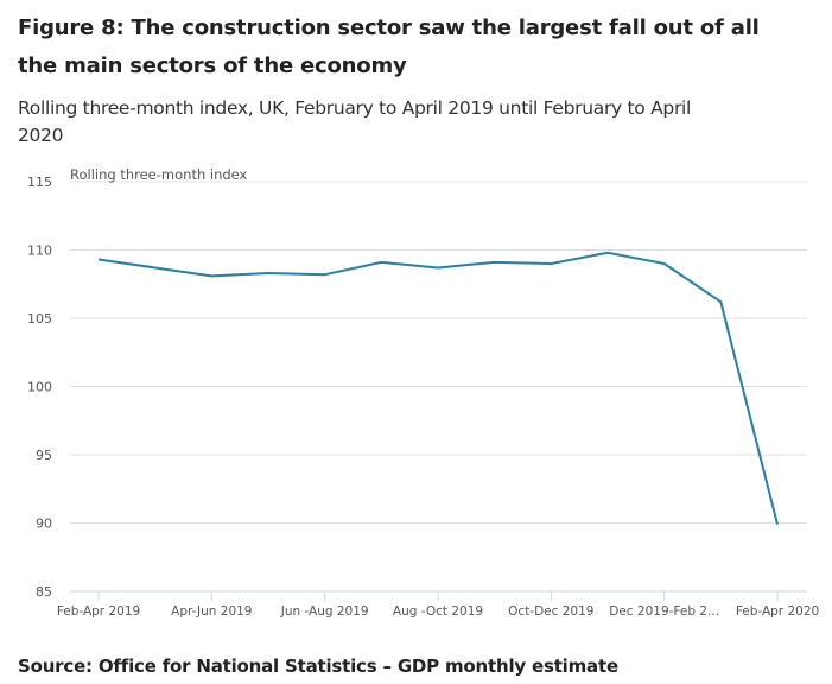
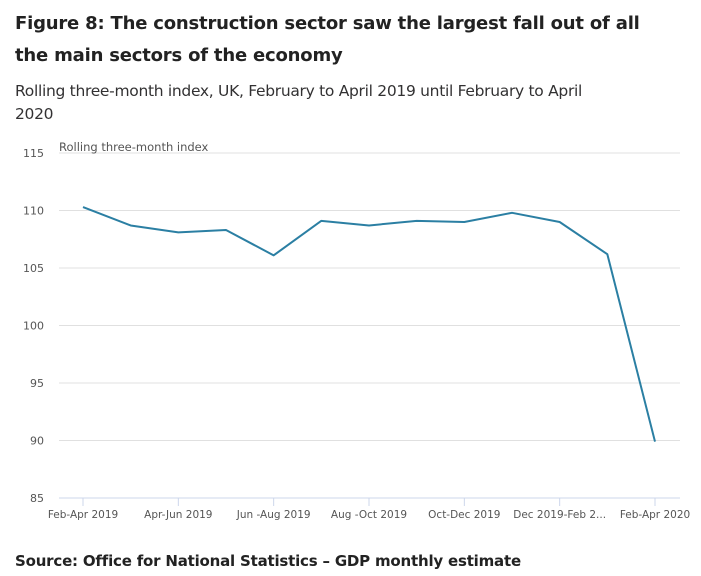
Feb-Apr 2019: 109.3 -> 110.3
Jun -Aug 2019: 108.2 -> 106.1
